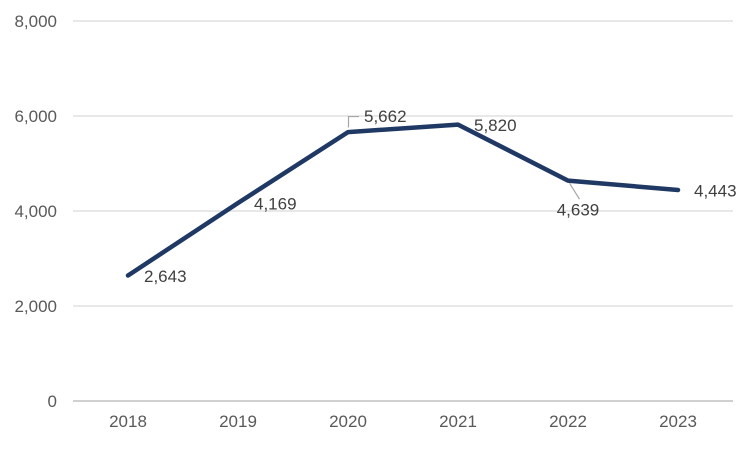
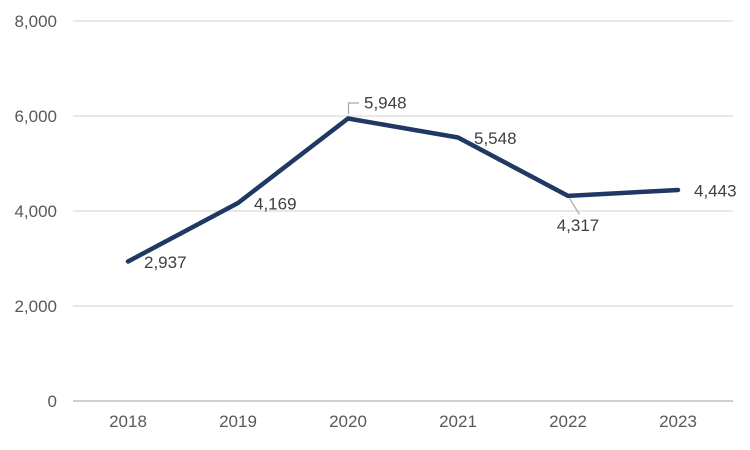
2018: 2,643 -> 2,937
2020: 5,662 -> 5,948
2021: 5,820 -> 5,548
2022: 4,639 -> 4,317
